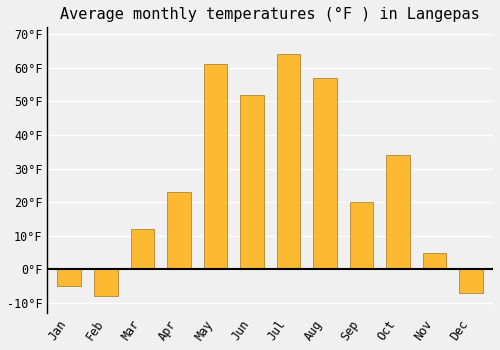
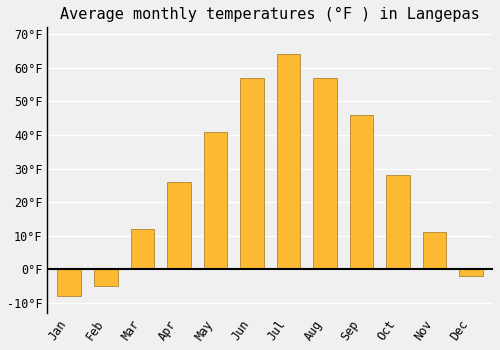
Jan: -5°F -> -8°F
Feb: -8°F -> -5°F
Apr: 23°F -> 26°F
May: 61°F -> 41°F
Jun: 52°F -> 57°F
Sep: 20°F -> 46°F
Oct: 34°F -> 28°F
Nov: 5°F -> 11°F
Dec: -7°F -> -2°F
